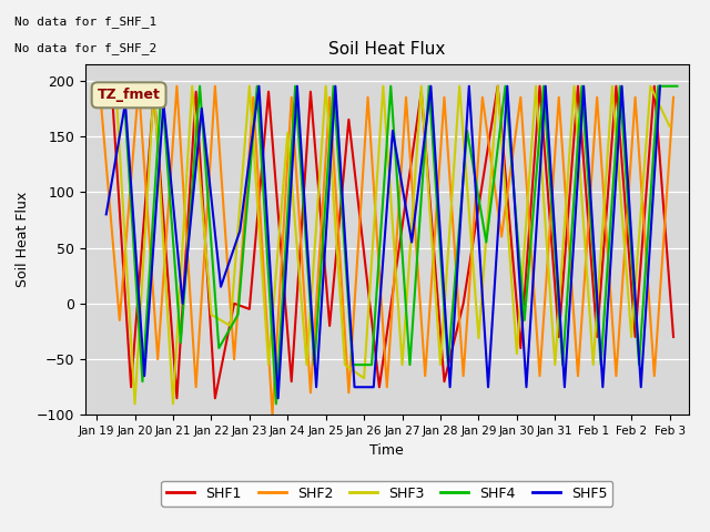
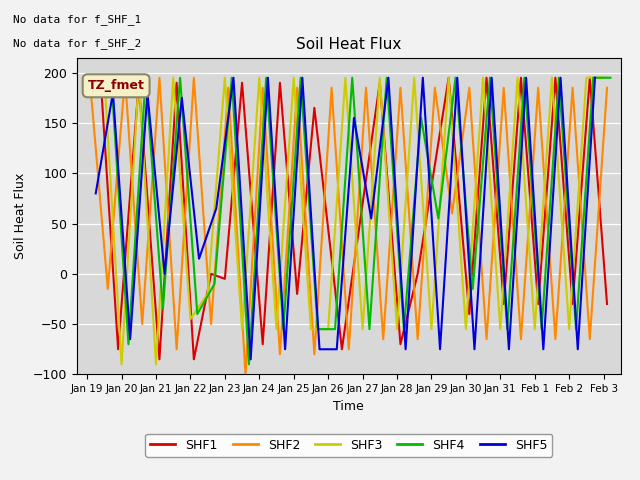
SHF3/Jan 22: -10 -> -45
SHF3/Jan 24: 153 -> 195
SHF3/Jan 26: -67 -> -55
SHF3/Jan 29: -31 -> -55
SHF3/Jan 30: -45 -> -55
SHF3/Feb 2: -30 -> -55
SHF3/Feb 3: 159 -> 195
